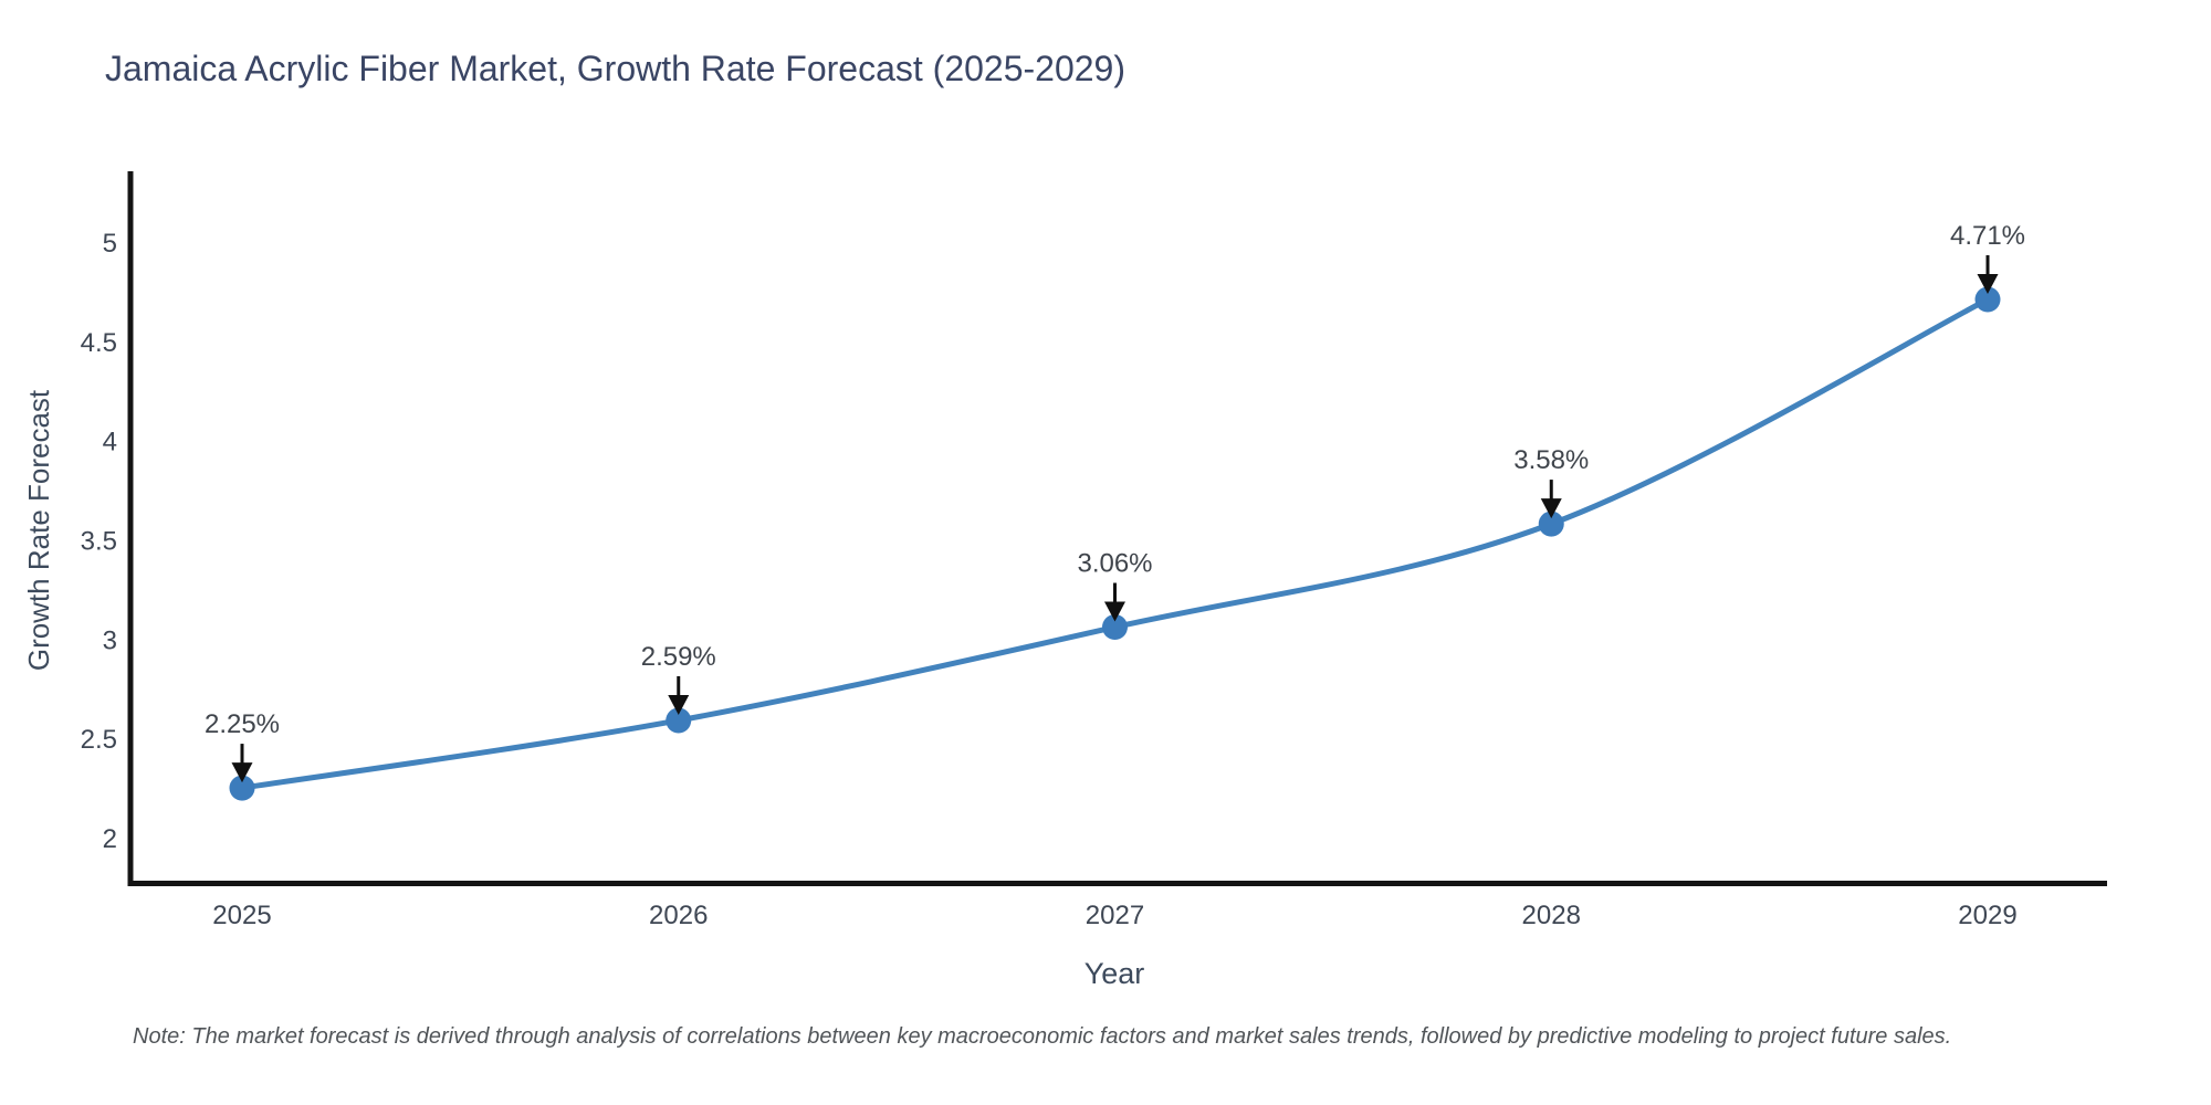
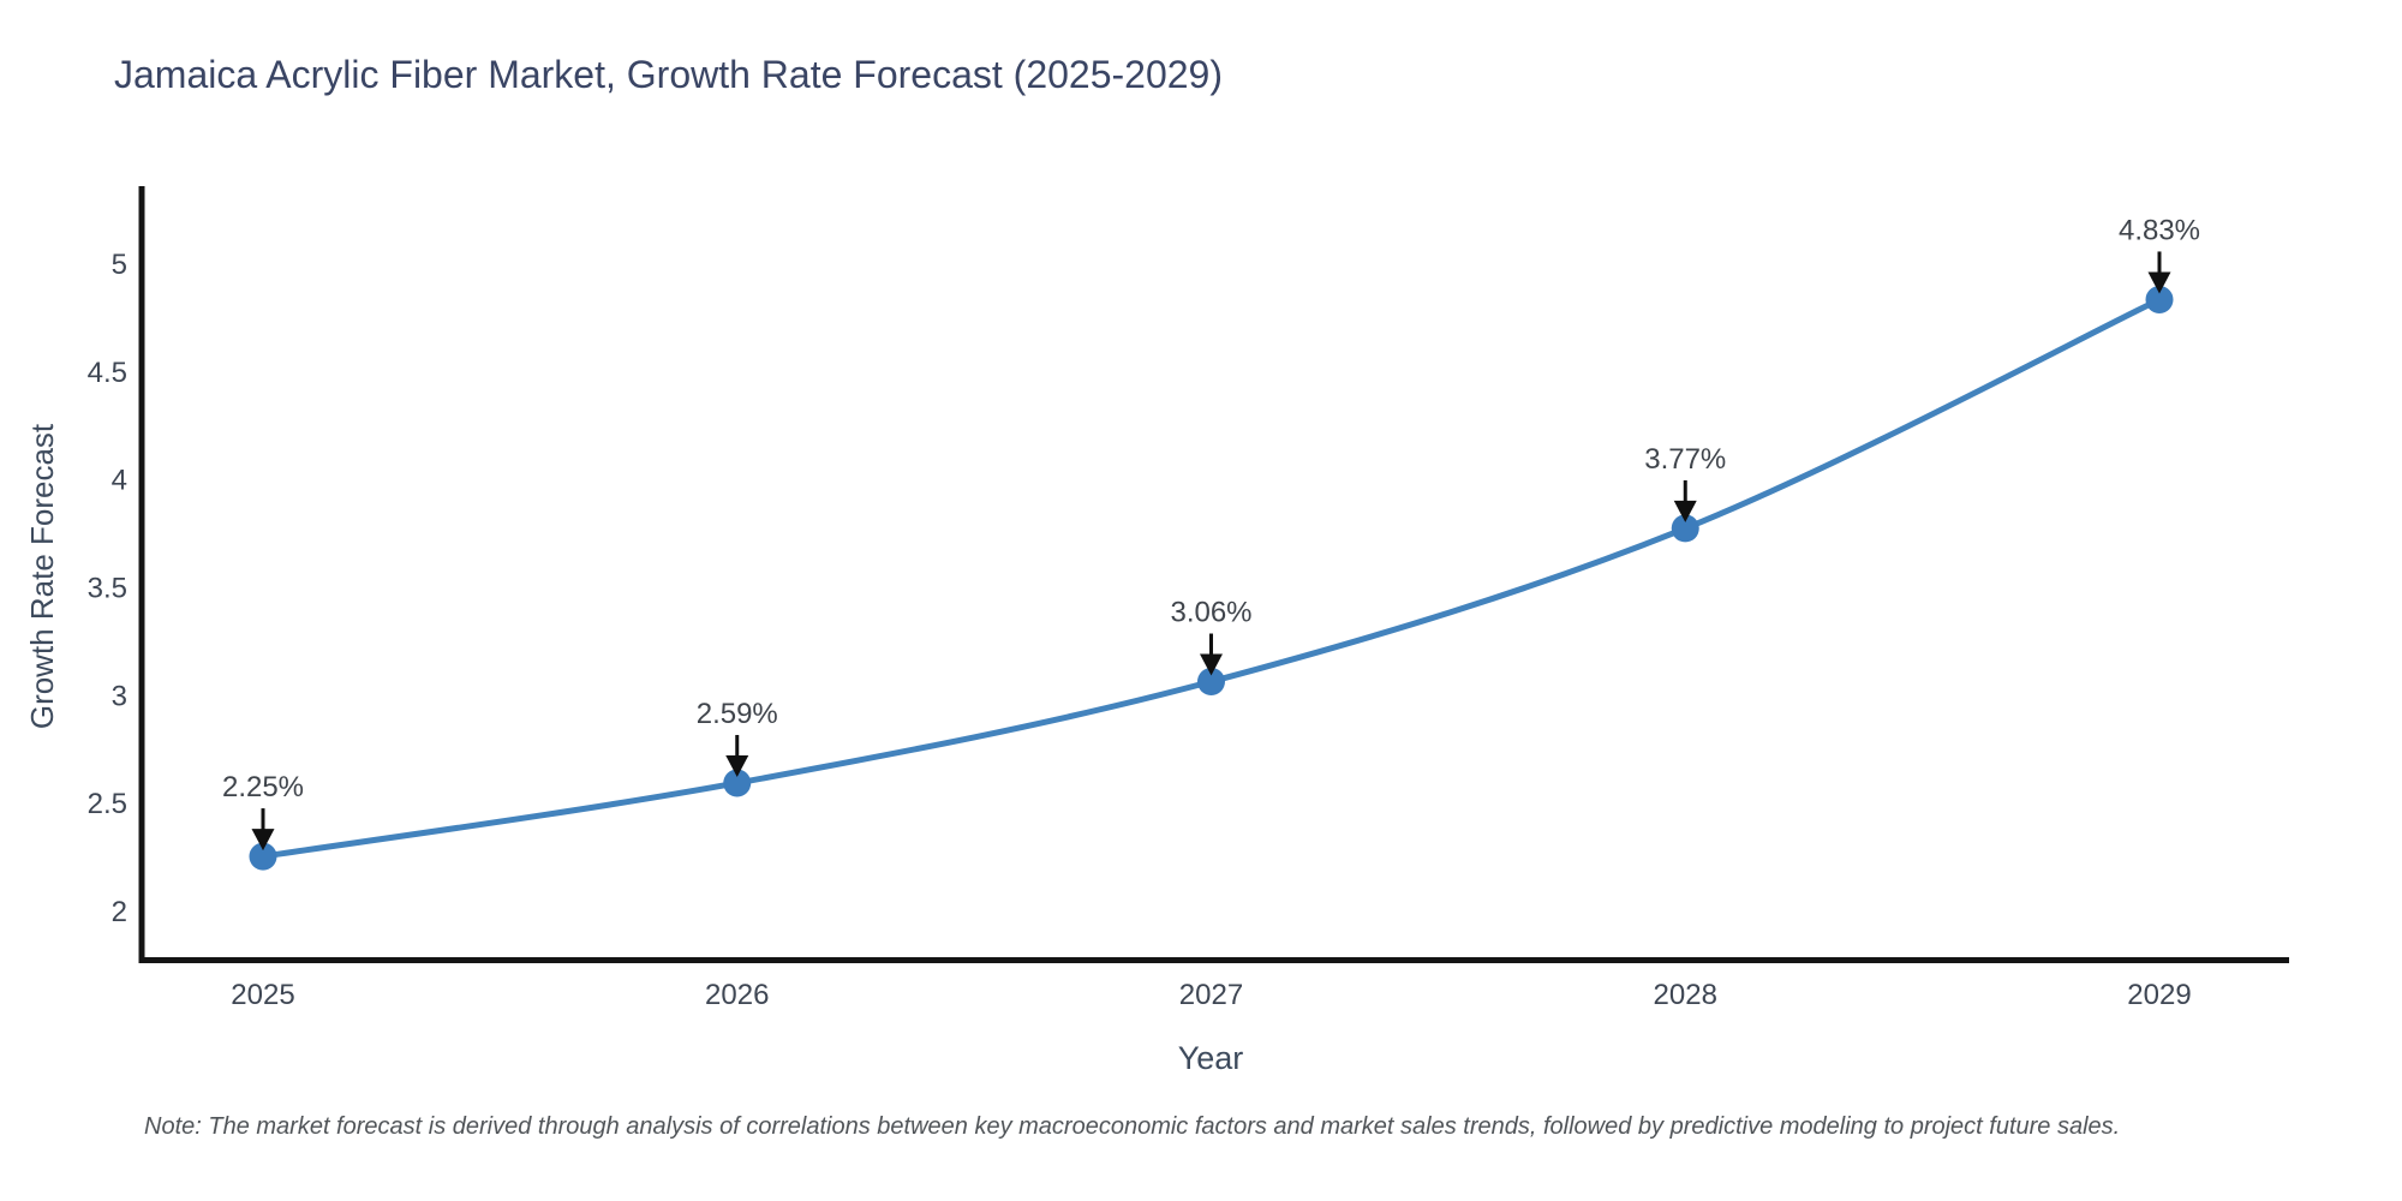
2028: 3.58% -> 3.77%
2029: 4.71% -> 4.83%
